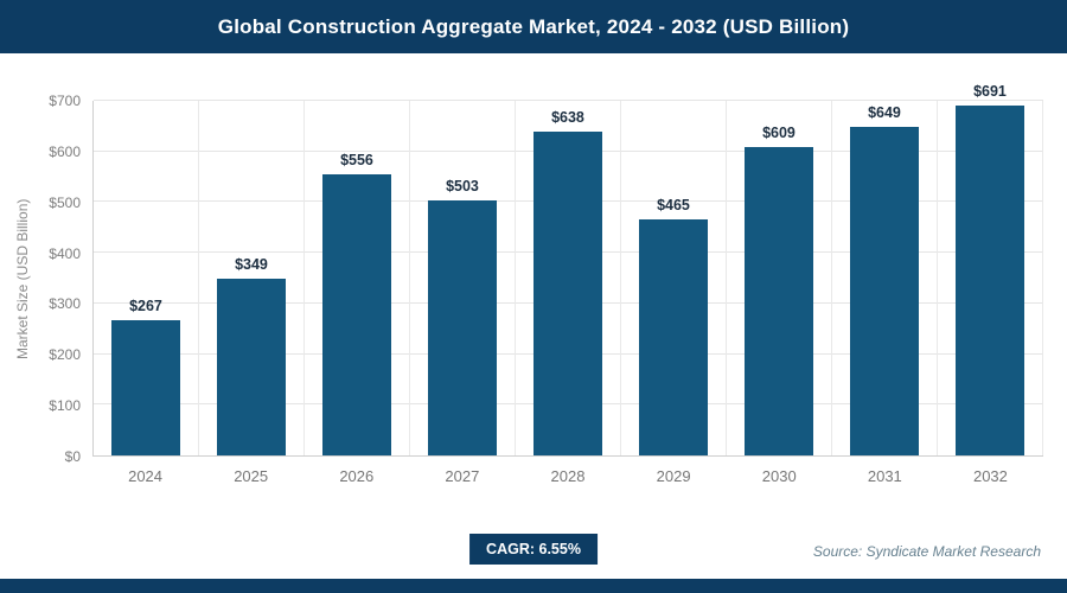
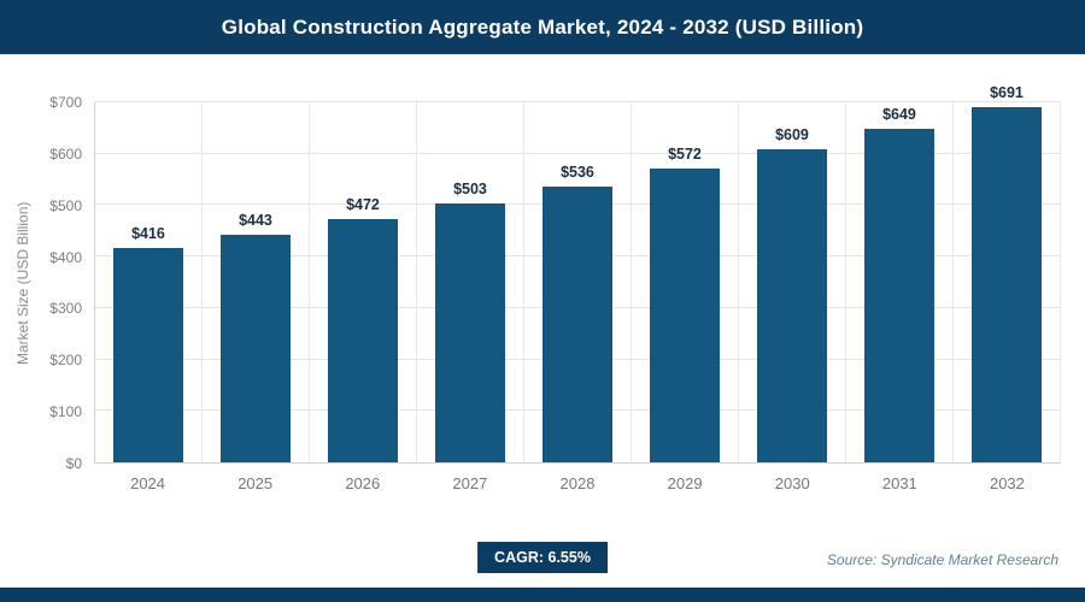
2024: $267 -> $416
2025: $349 -> $443
2026: $556 -> $472
2028: $638 -> $536
2029: $465 -> $572
